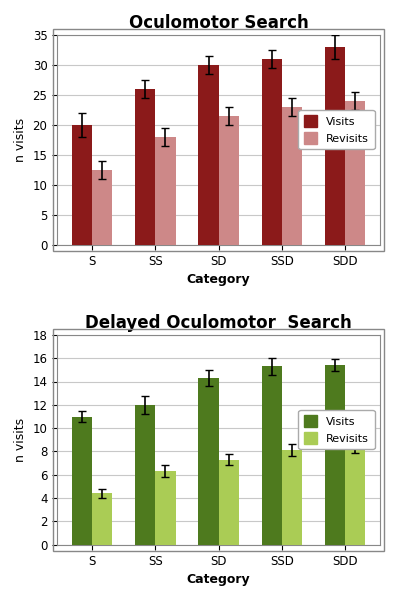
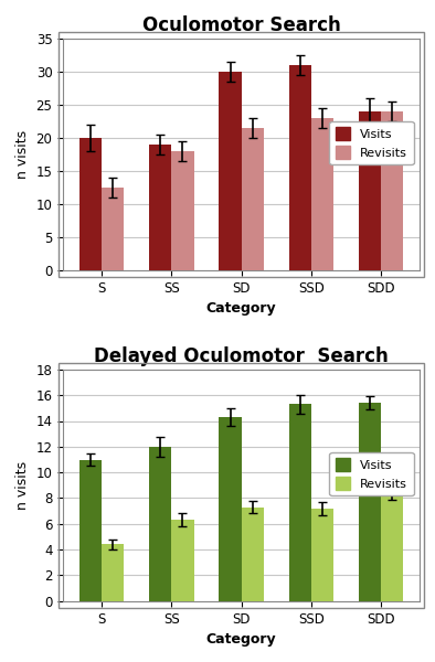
Oculomotor Search/Visits/SS: 26 -> 19
Oculomotor Search/Visits/SDD: 33 -> 24
Delayed Oculomotor Search/Revisits/SSD: 8.1 -> 7.2
